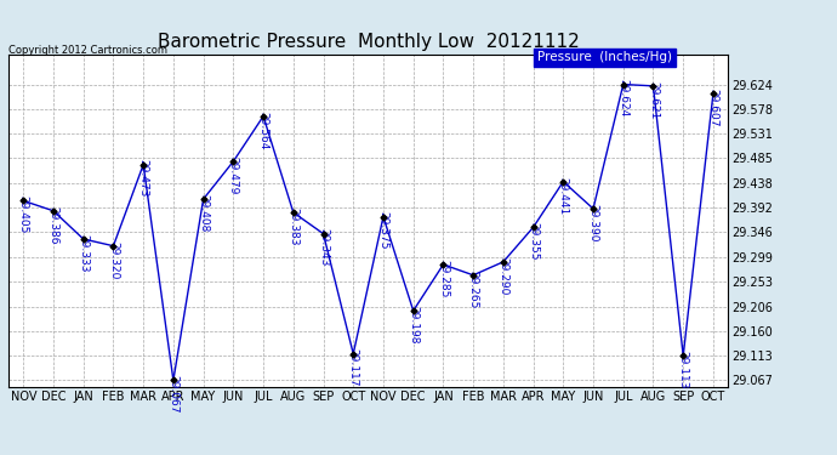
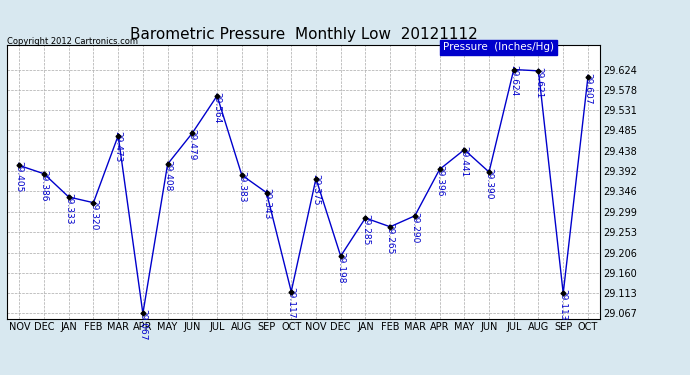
APR: 29.355 -> 29.396
